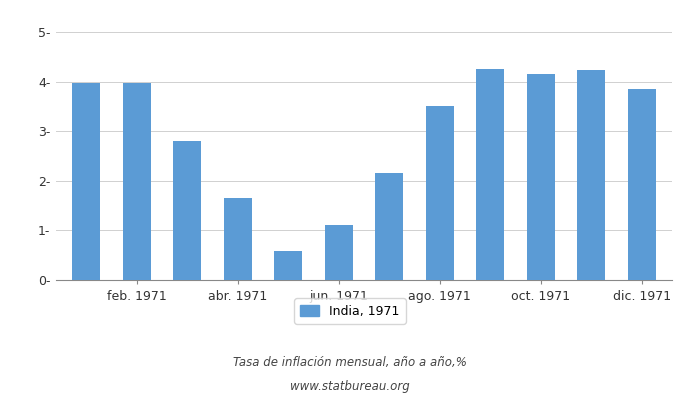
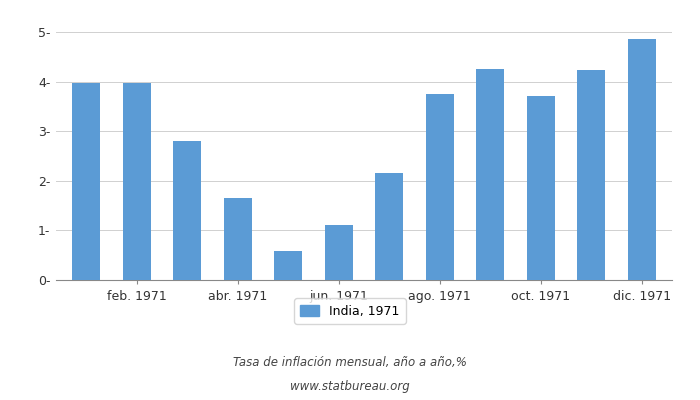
ago. 1971: 3.50- -> 3.75-
oct. 1971: 4.15- -> 3.70-
dic. 1971: 3.85- -> 4.85-
